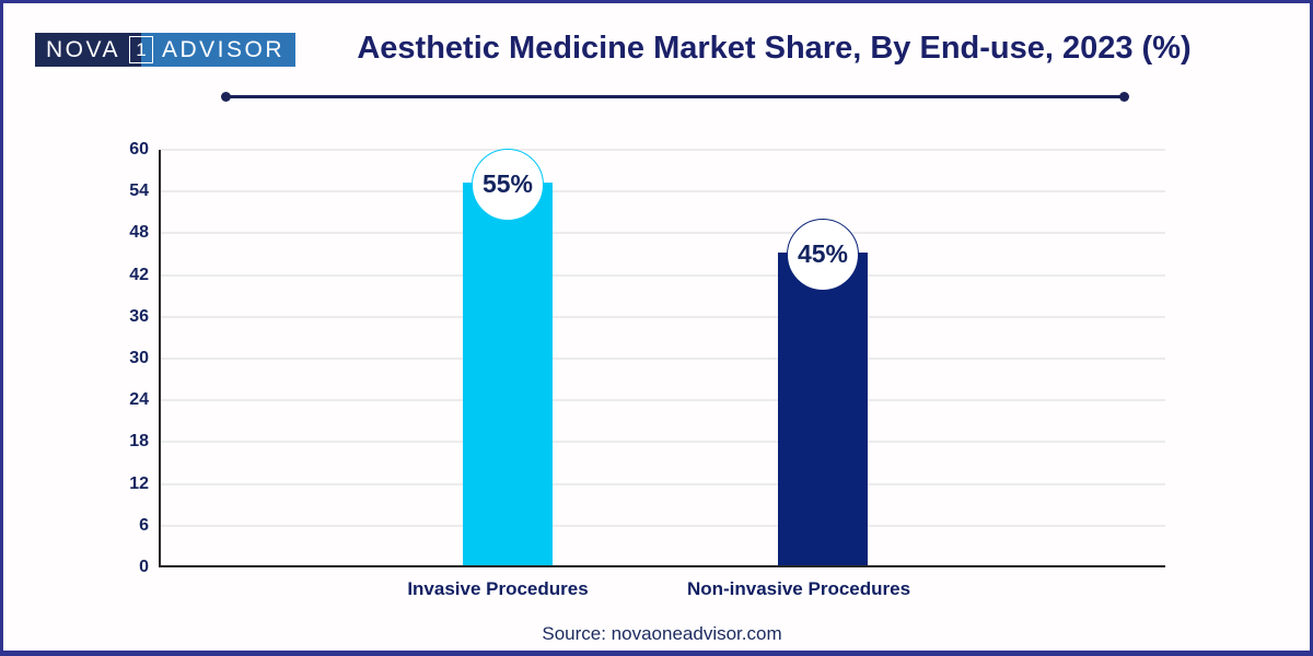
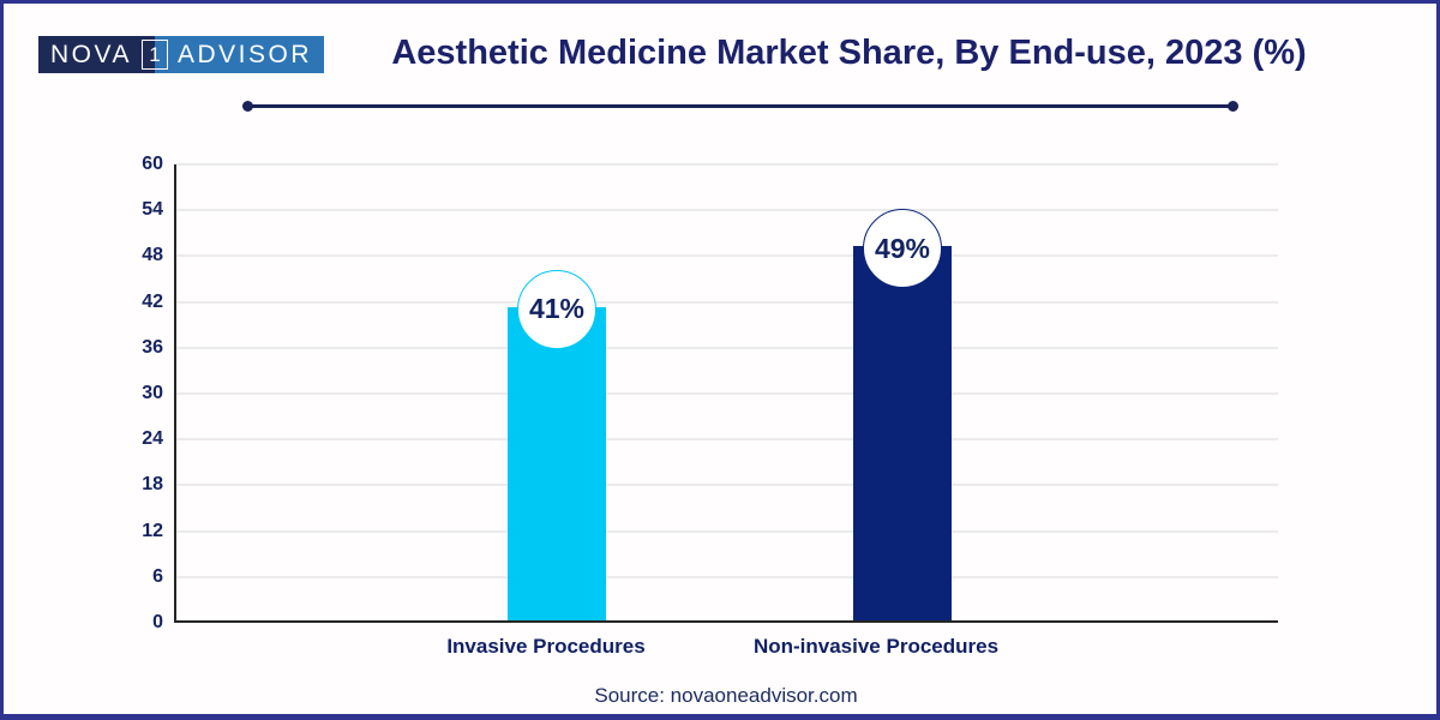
Invasive Procedures: 55% -> 41%
Non-invasive Procedures: 45% -> 49%
